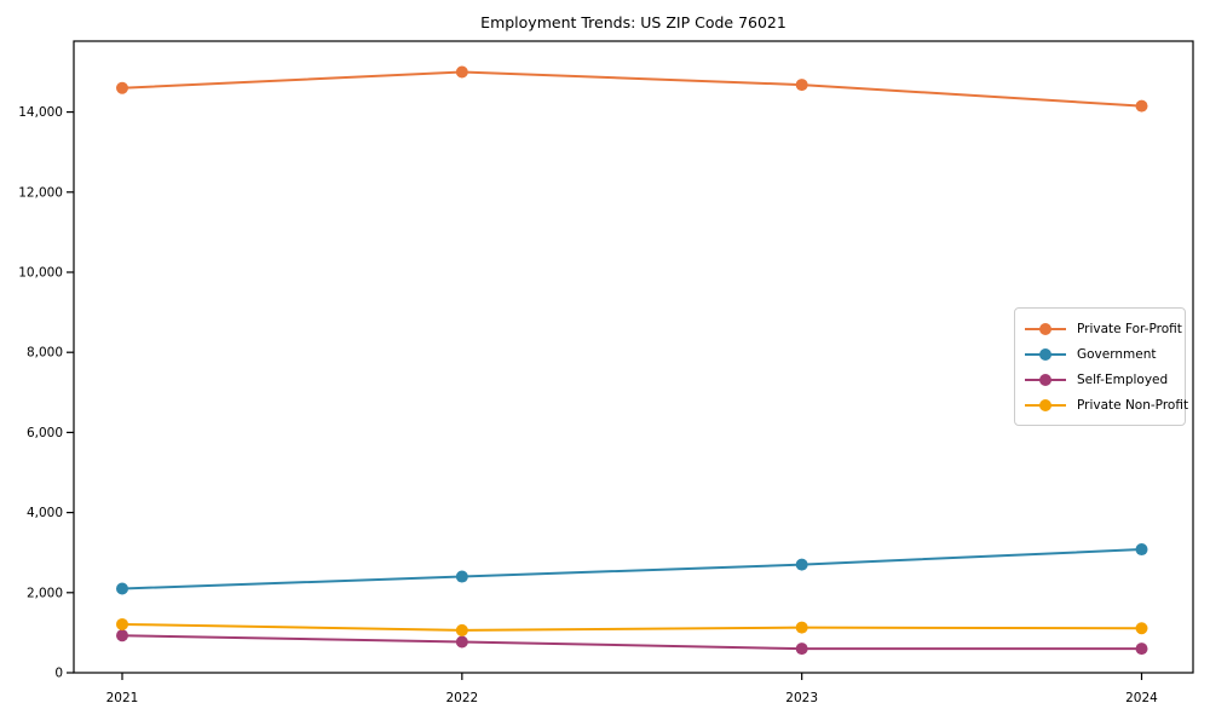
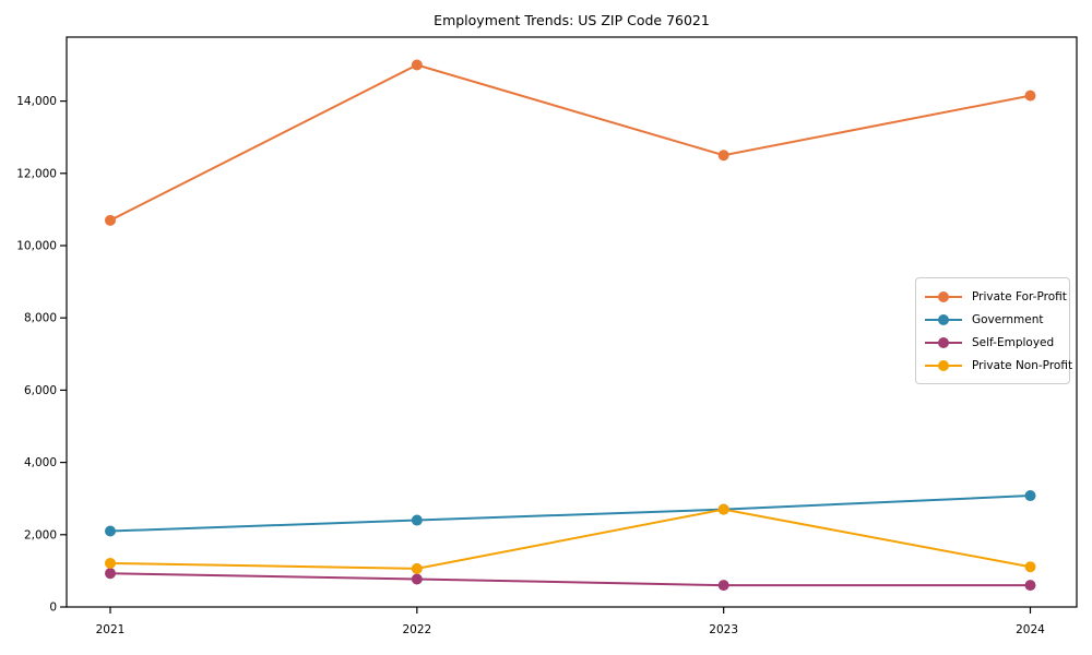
Private For-Profit/2021: 14600 -> 10700
Private For-Profit/2023: 14700 -> 12500
Private Non-Profit/2023: 1100 -> 2700
